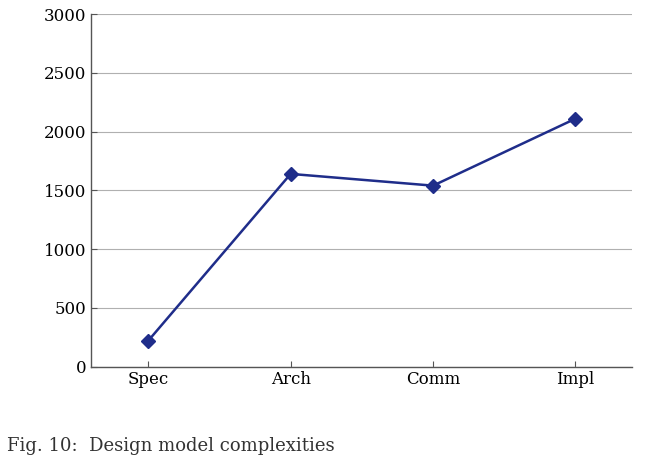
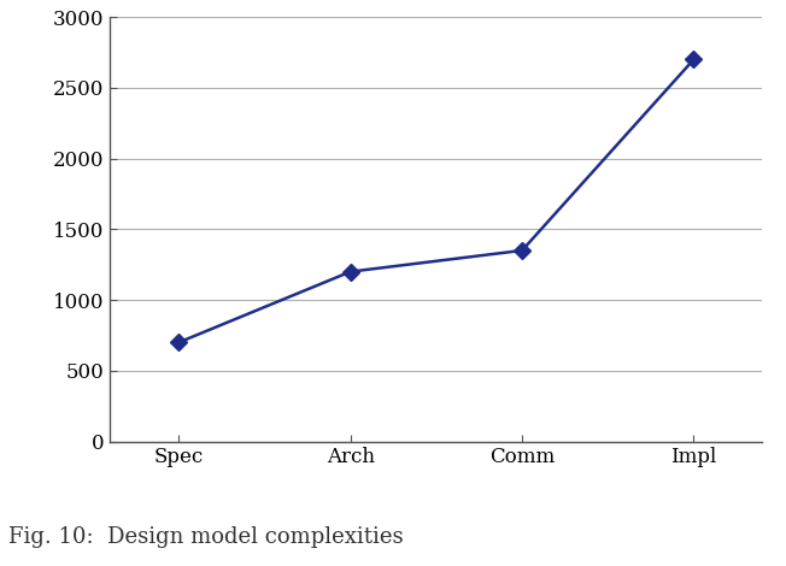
Spec: 220 -> 700
Arch: 1640 -> 1200
Comm: 1540 -> 1350
Impl: 2110 -> 2700
